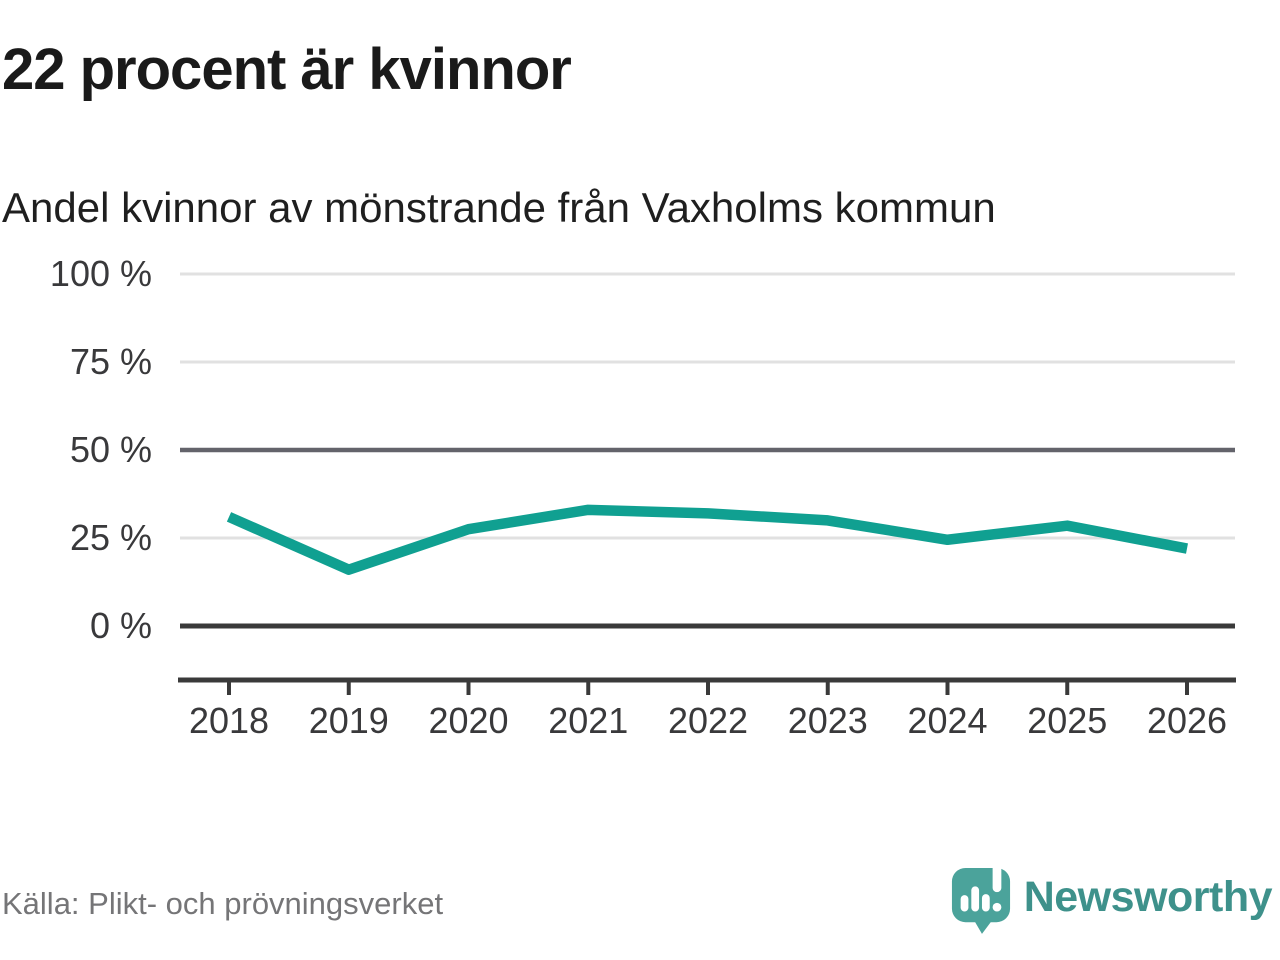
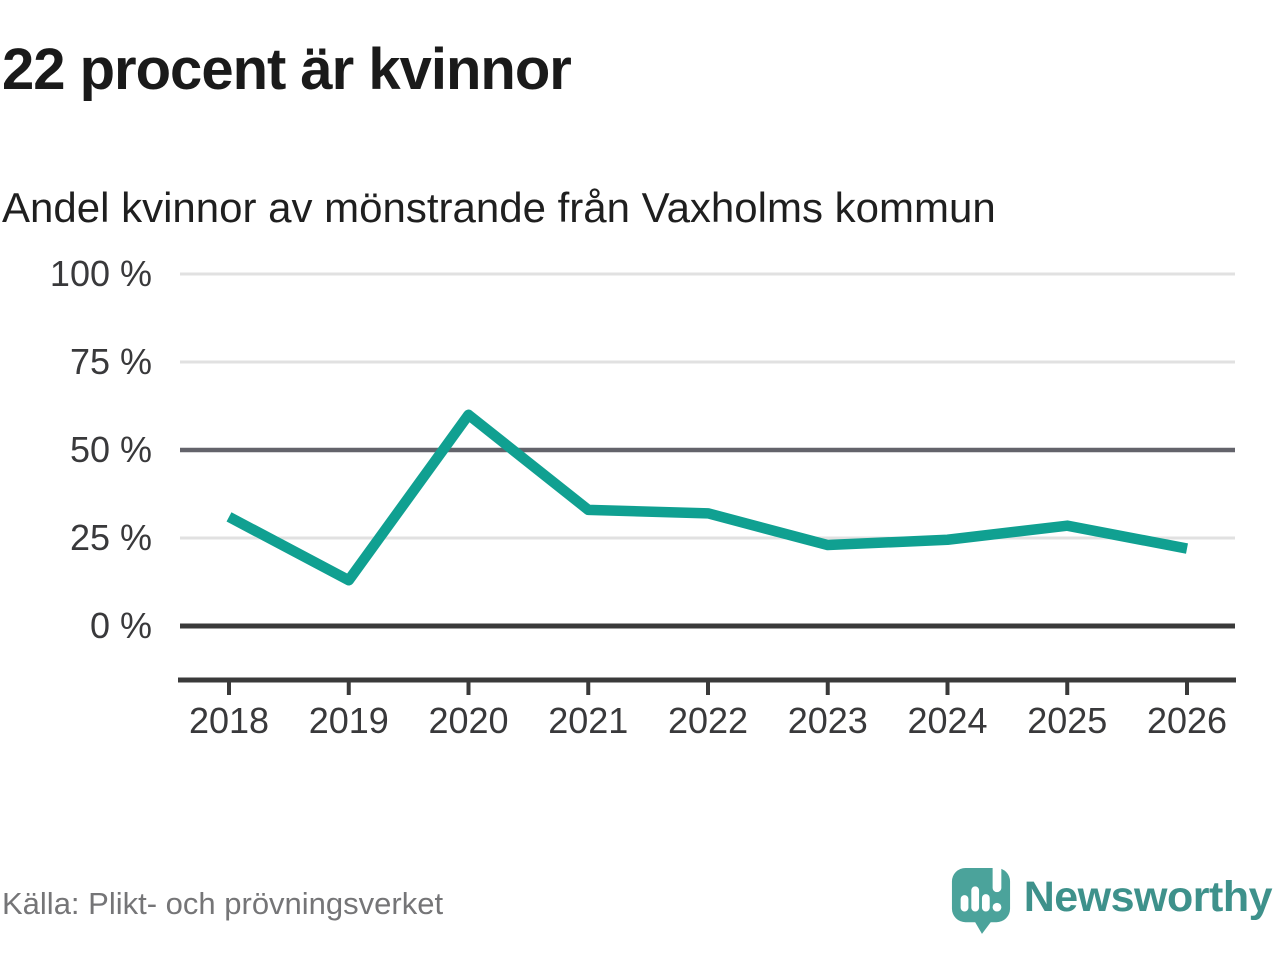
2019: 16% -> 13%
2020: 28% -> 60%
2023: 30% -> 23%
